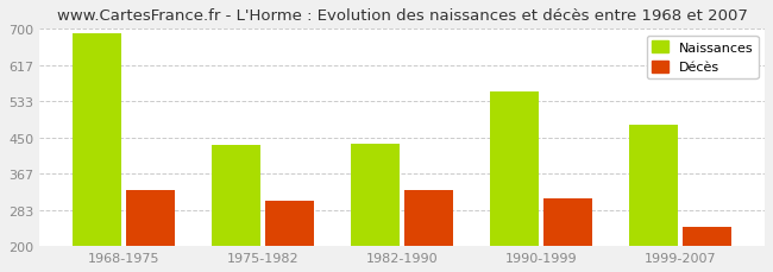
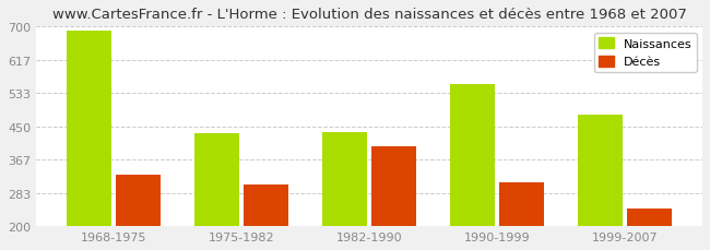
Décès/1982-1990: 330 -> 400
